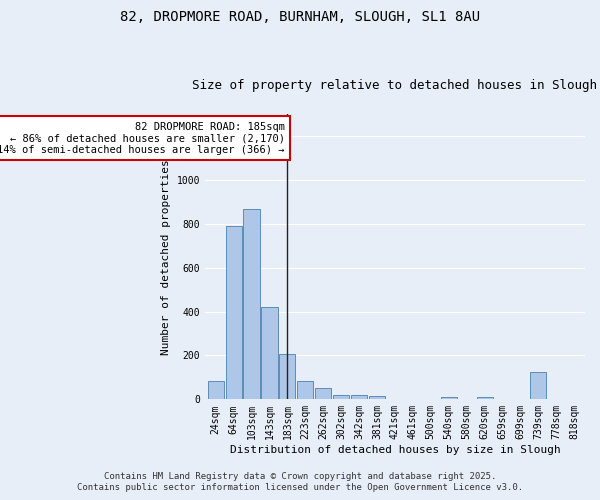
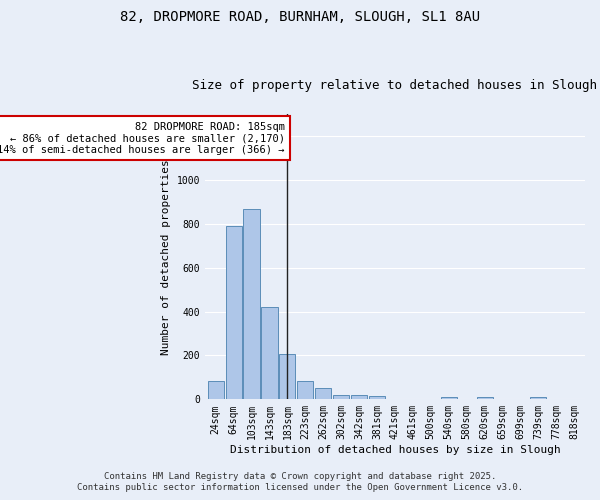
739sqm: 125 -> 10
